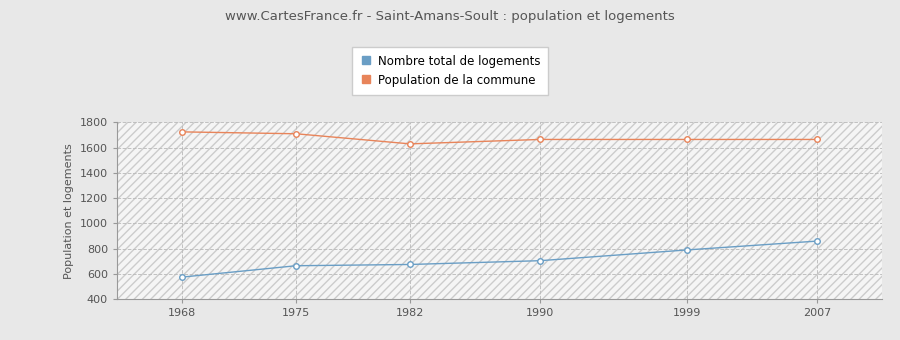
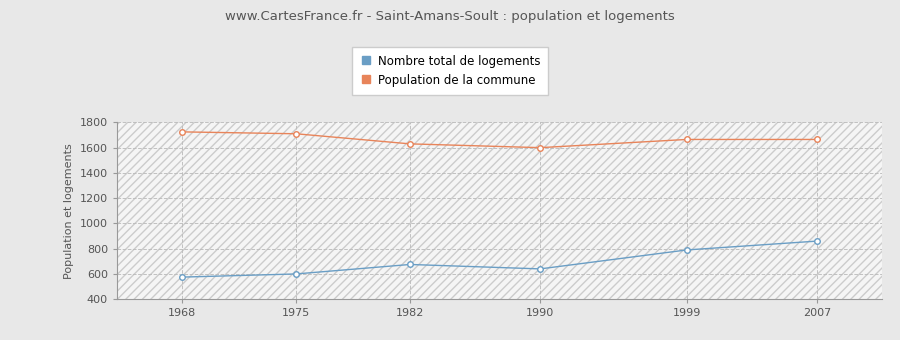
Nombre total de logements/1975: 660 -> 600
Nombre total de logements/1990: 700 -> 640
Population de la commune/1990: 1660 -> 1600
